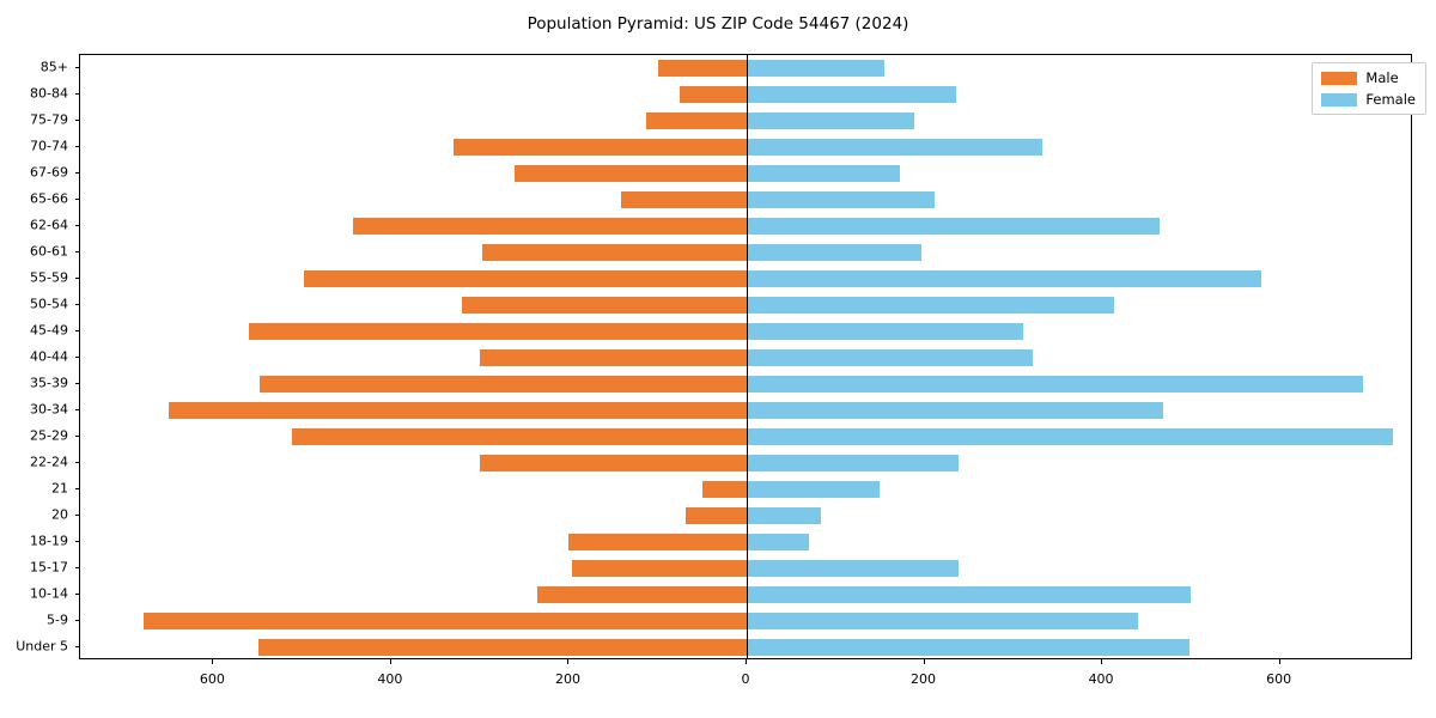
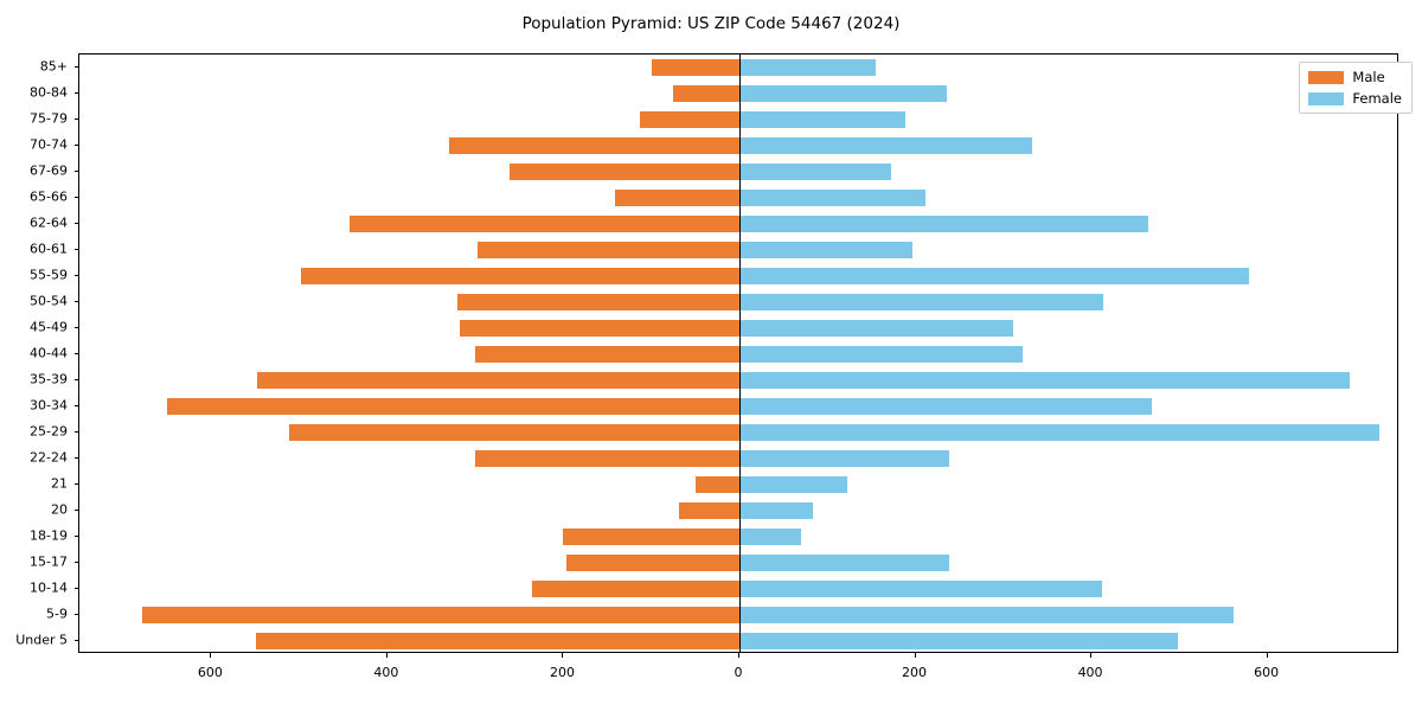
Male/45-49: 560 -> 320
Female/21: 150 -> 120
Female/10-14: 500 -> 410
Female/5-9: 440 -> 560
